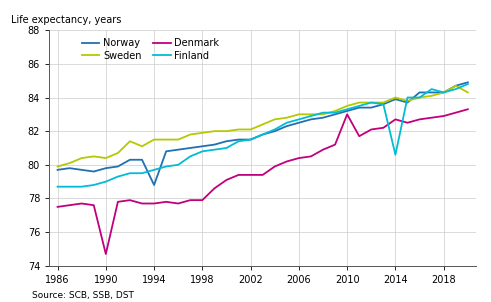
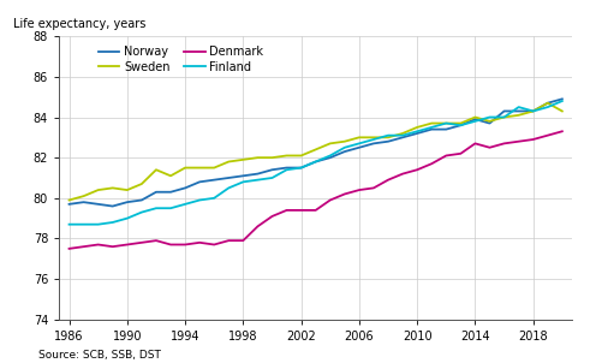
Denmark/1990: 74.7 -> 77.7
Norway/1994: 78.8 -> 80.5
Denmark/2010: 83.0 -> 81.4
Finland/2014: 80.6 -> 83.8
